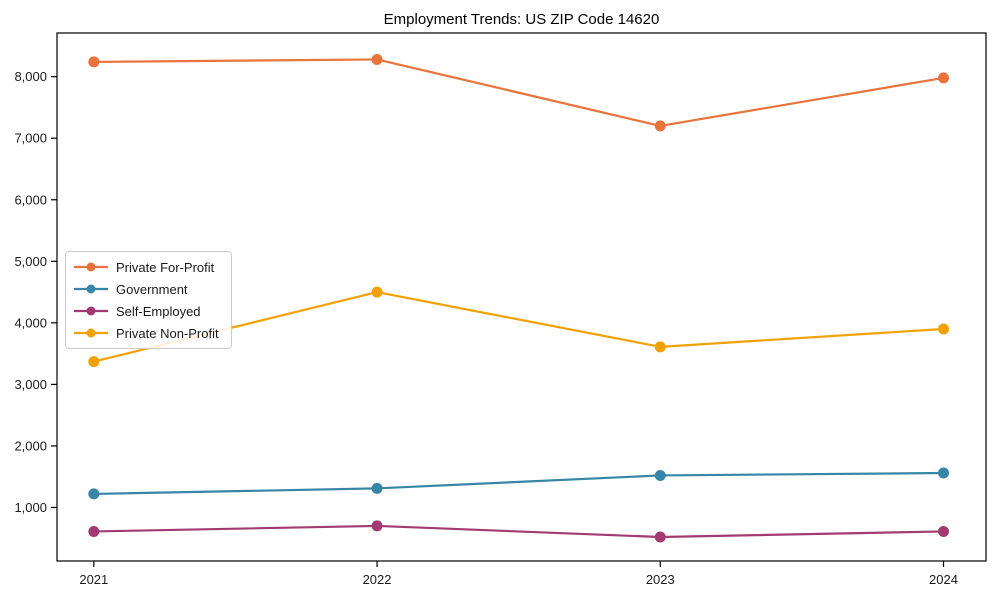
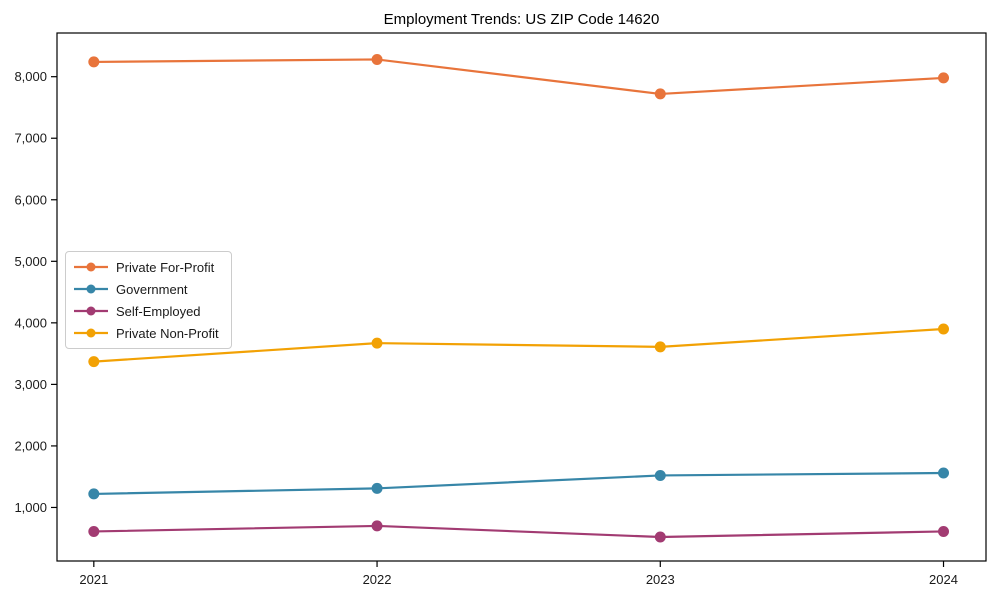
Private Non-Profit/2022: 4500 -> 3700
Private For-Profit/2023: 7200 -> 7700
